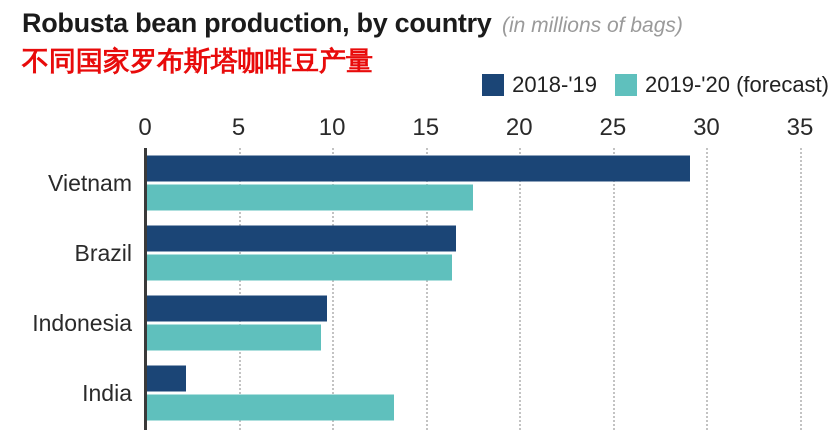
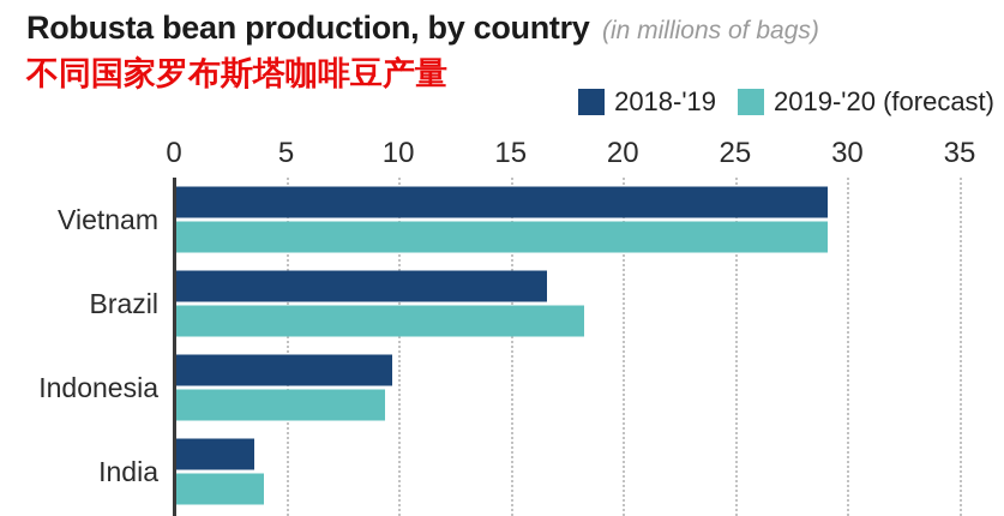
2019-'20 (forecast)/Vietnam: 17.5 -> 29.1
2019-'20 (forecast)/Brazil: 16.4 -> 18.3
2018-'19/India: 2.2 -> 3.6
2019-'20 (forecast)/India: 13.3 -> 4.0
